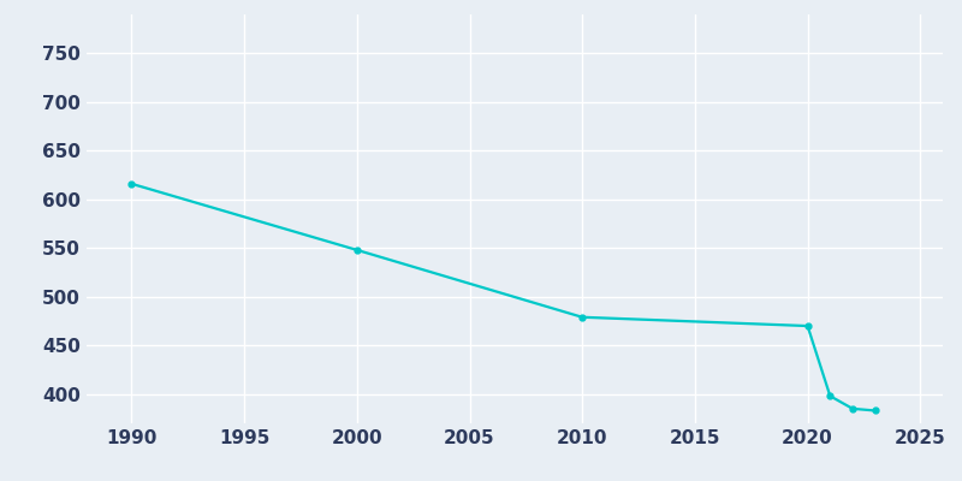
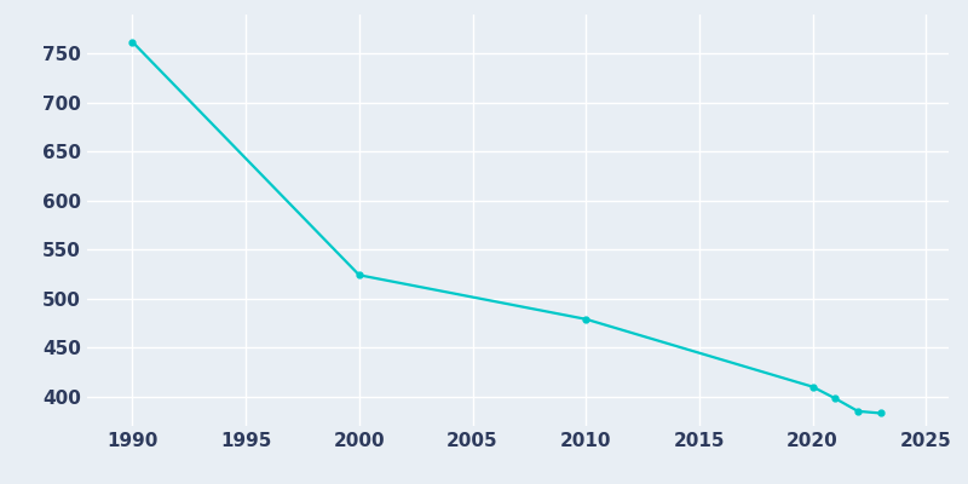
1990: 616 -> 762
2000: 548 -> 524
2020: 470 -> 410
